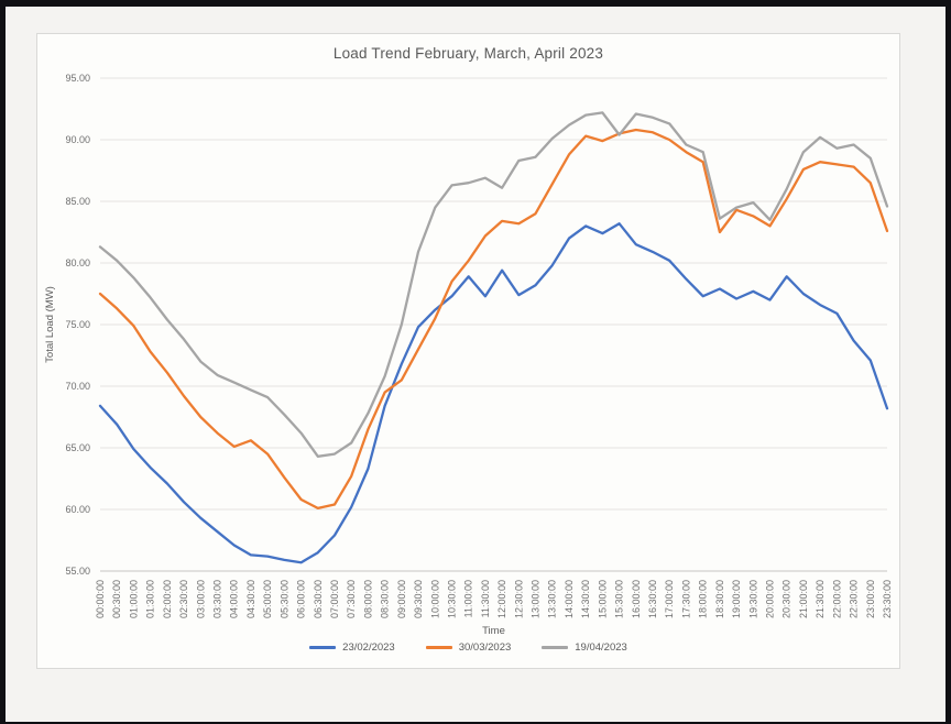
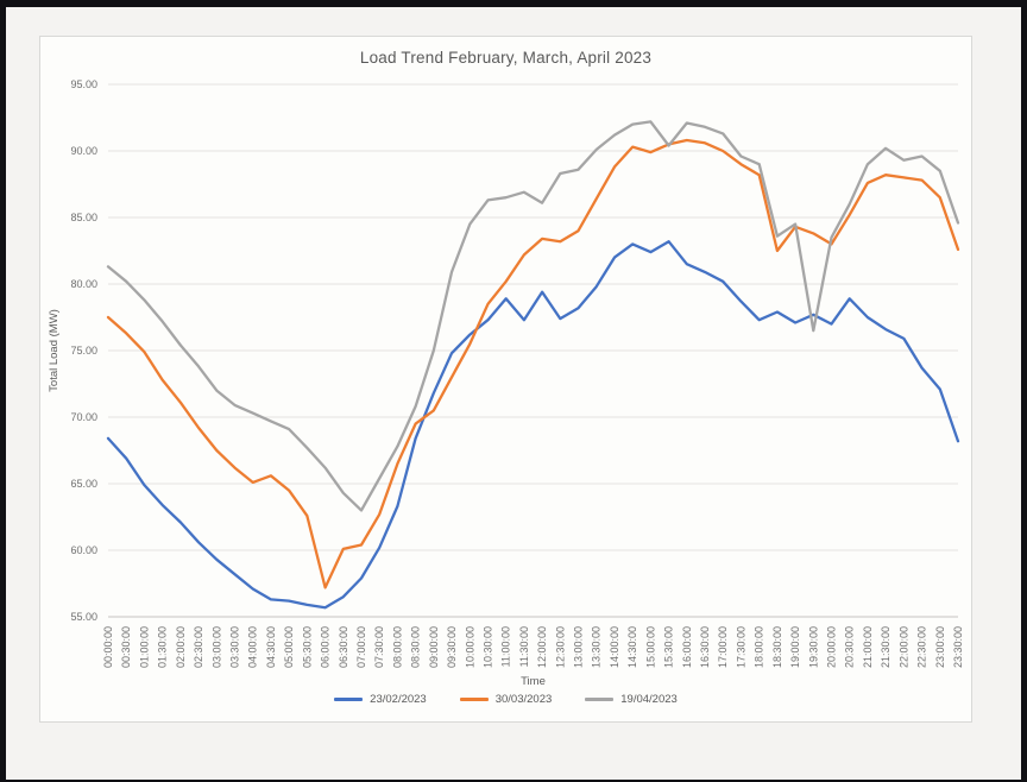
30/03/2023/06:00:00: 60.8 -> 57.2
19/04/2023/07:00:00: 64.5 -> 63.0
19/04/2023/19:30:00: 84.9 -> 76.5
